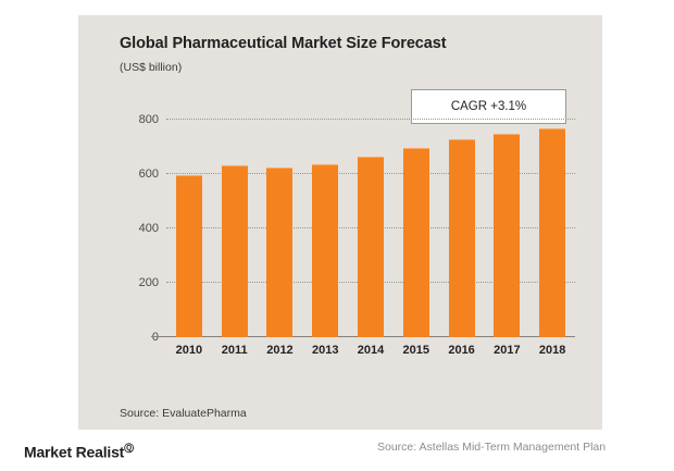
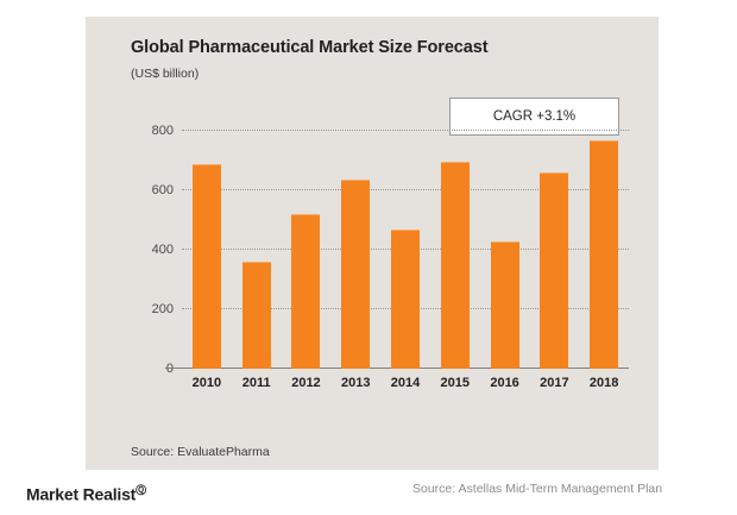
2010: 600 -> 690
2011: 630 -> 360
2012: 620 -> 520
2014: 660 -> 470
2016: 730 -> 430
2017: 750 -> 660
